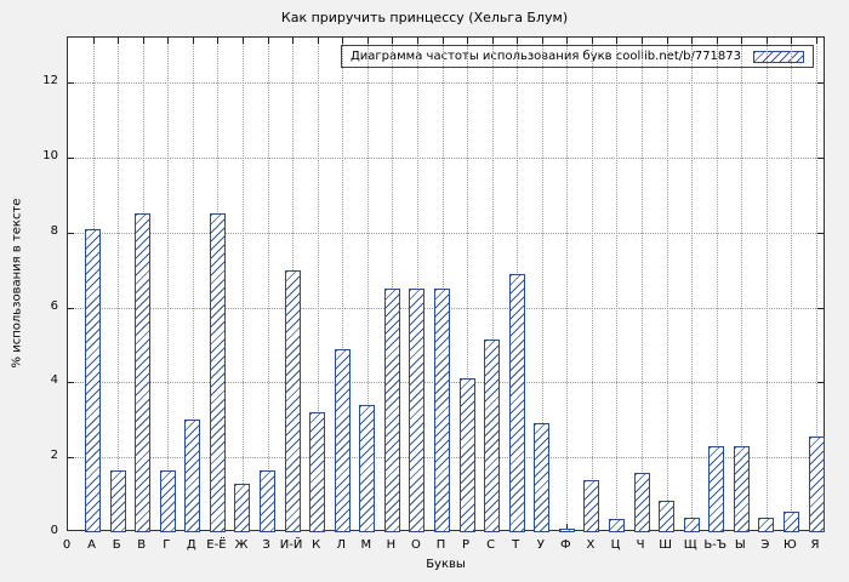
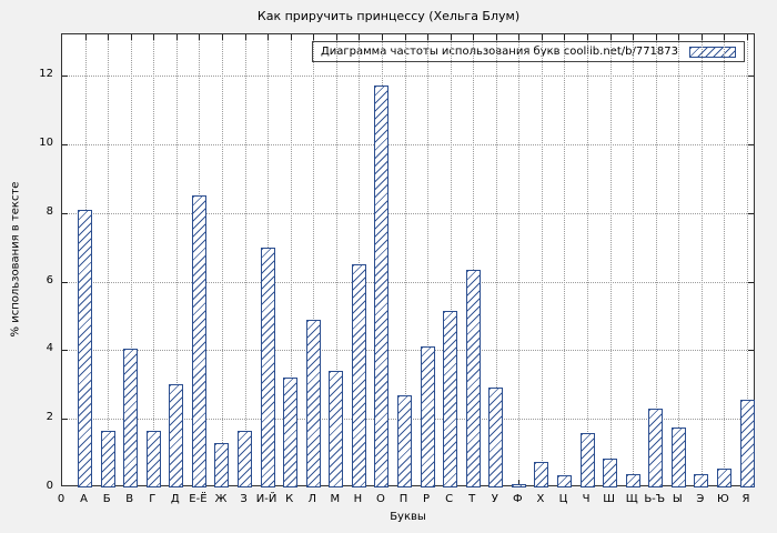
В: 8.5 -> 4.0
О: 6.5 -> 11.7
П: 6.5 -> 2.7
Т: 6.9 -> 6.3
Х: 1.4 -> 0.8
Ы: 2.3 -> 1.8
